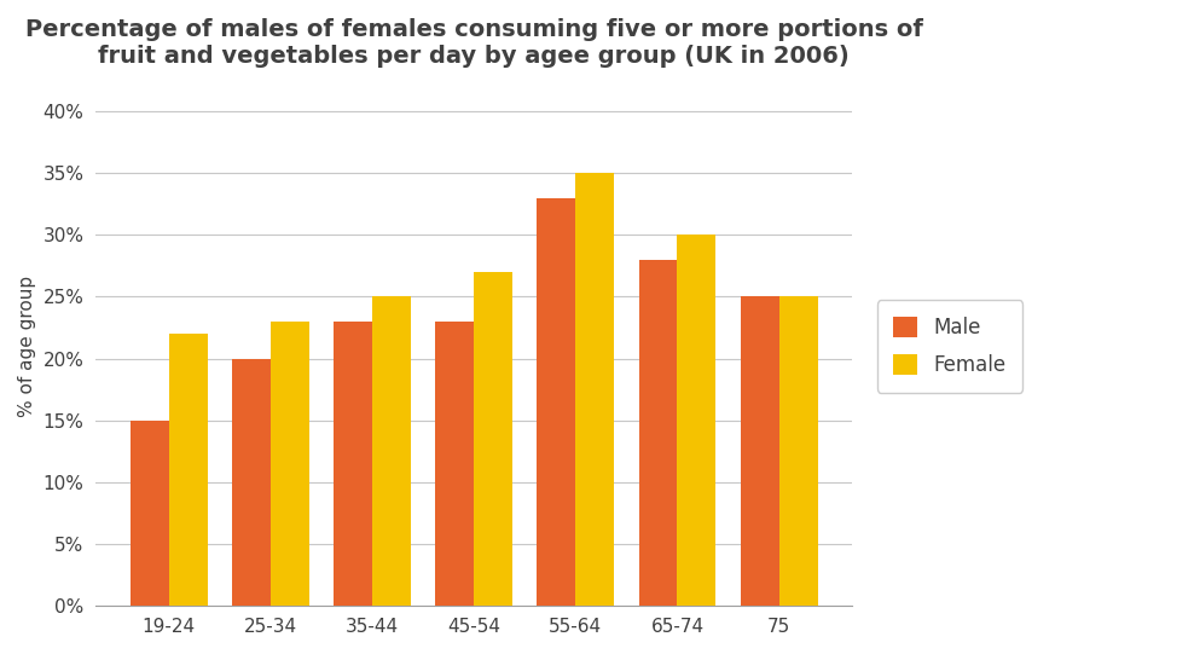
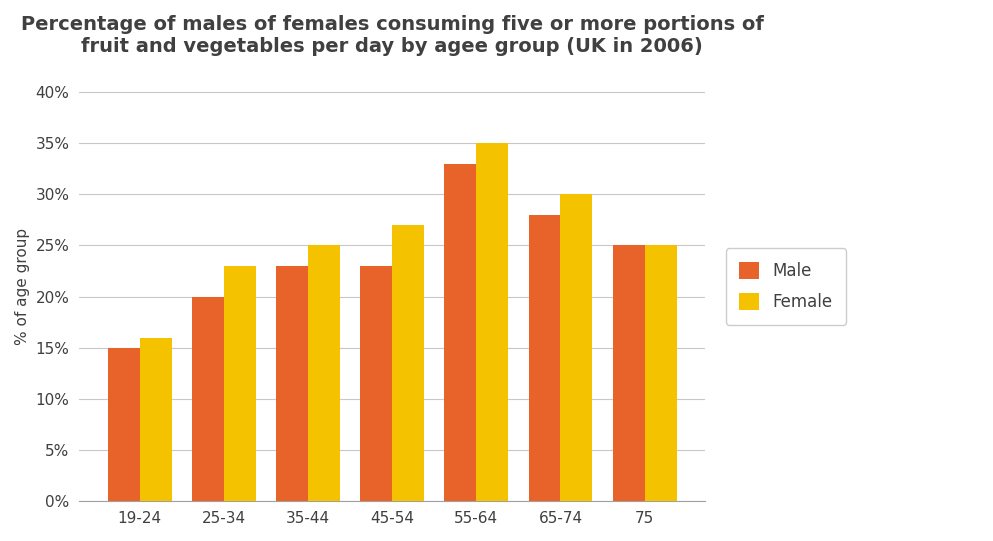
Female/19-24: 22% -> 16%
